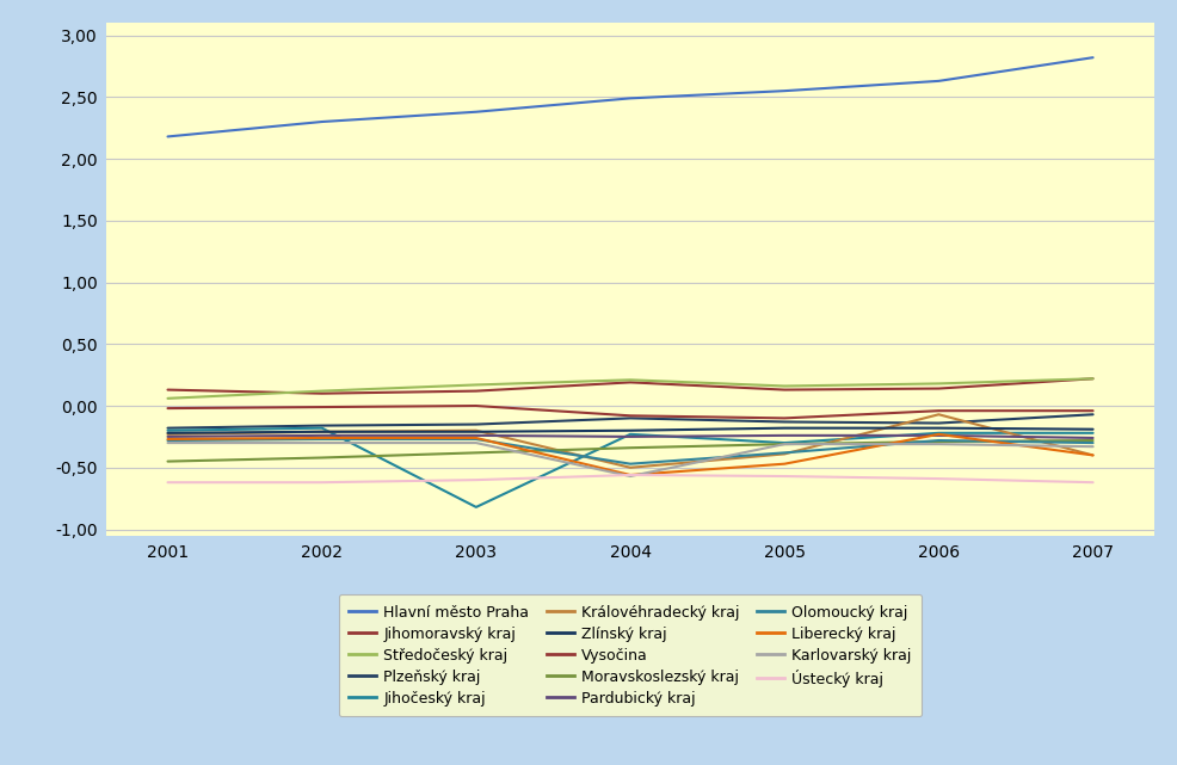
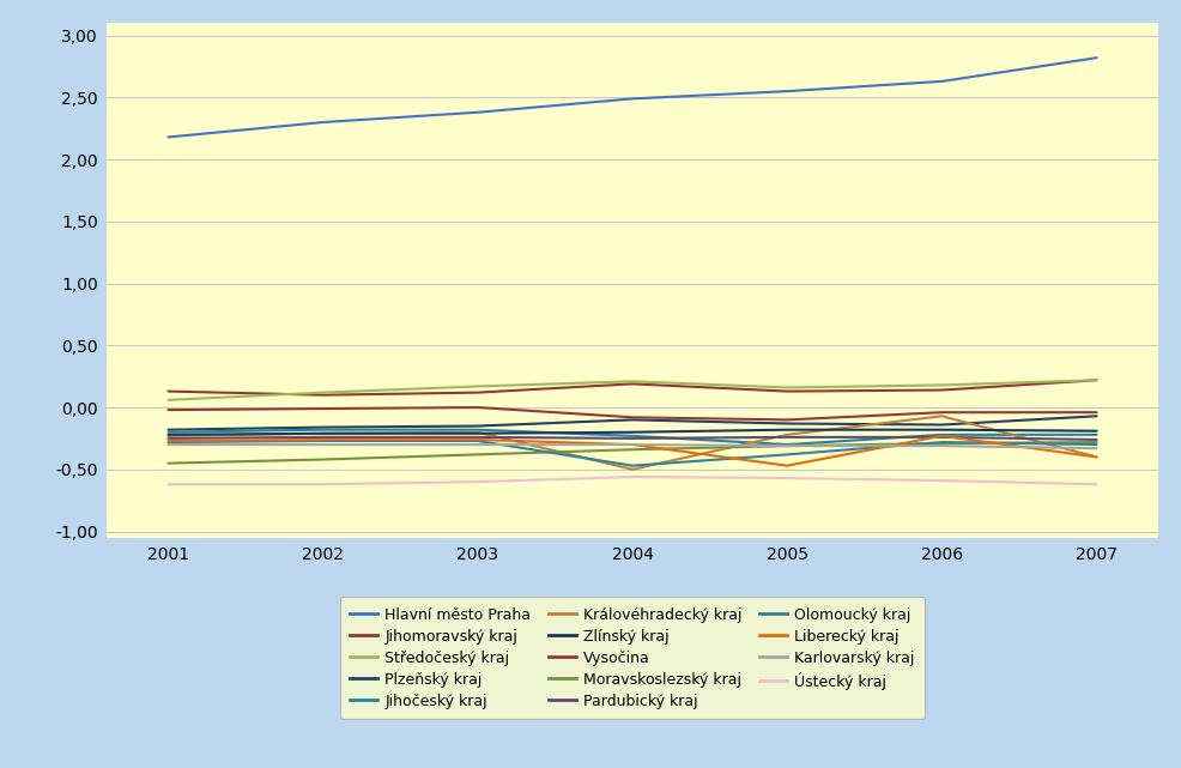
Jihočeský kraj/2003: -0,82 -> -0,18
Liberecký kraj/2004: -0,56 -> -0,30
Karlovarský kraj/2004: -0,57 -> -0,30
Královéhradecký kraj/2005: -0,39 -> -0,22
